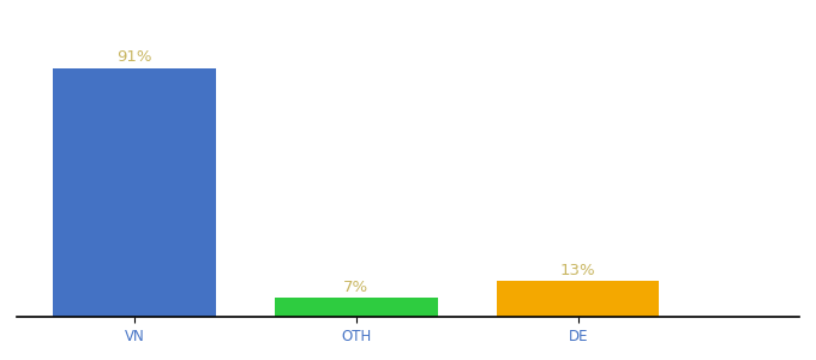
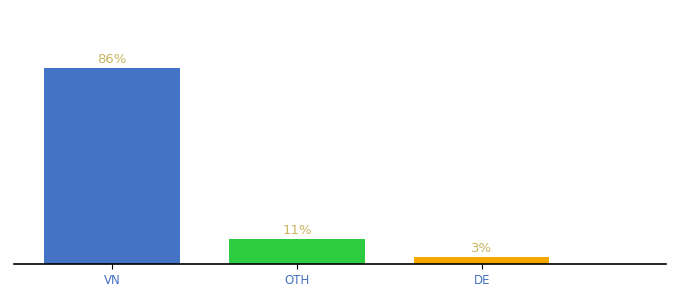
VN: 91% -> 86%
OTH: 7% -> 11%
DE: 13% -> 3%
